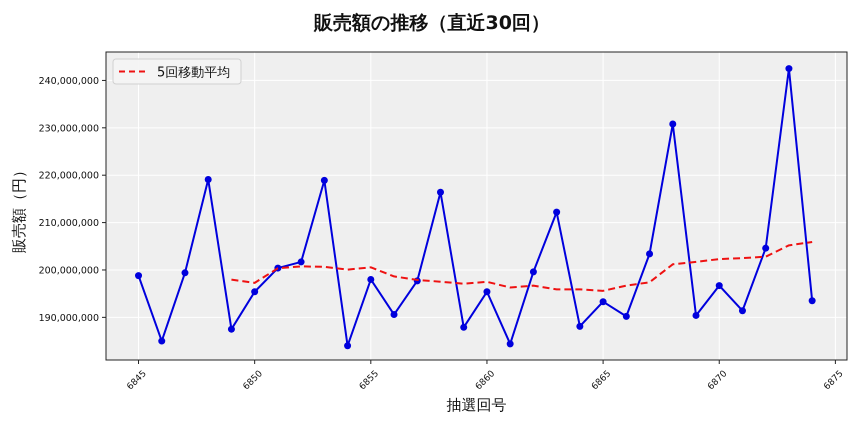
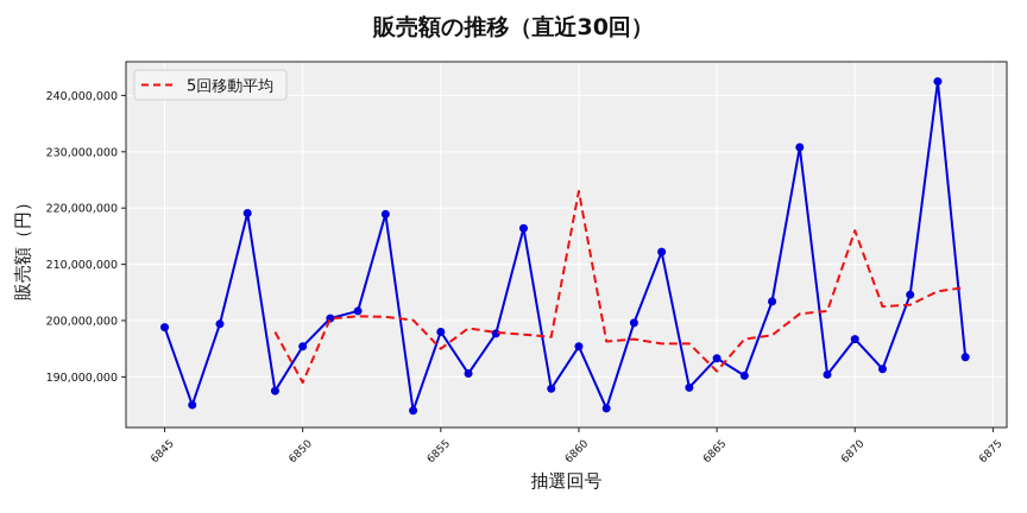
5回移動平均/6850: 197000000 -> 189000000
5回移動平均/6855: 201000000 -> 195000000
5回移動平均/6860: 198000000 -> 223000000
5回移動平均/6865: 196000000 -> 191000000
5回移動平均/6870: 202000000 -> 216000000
